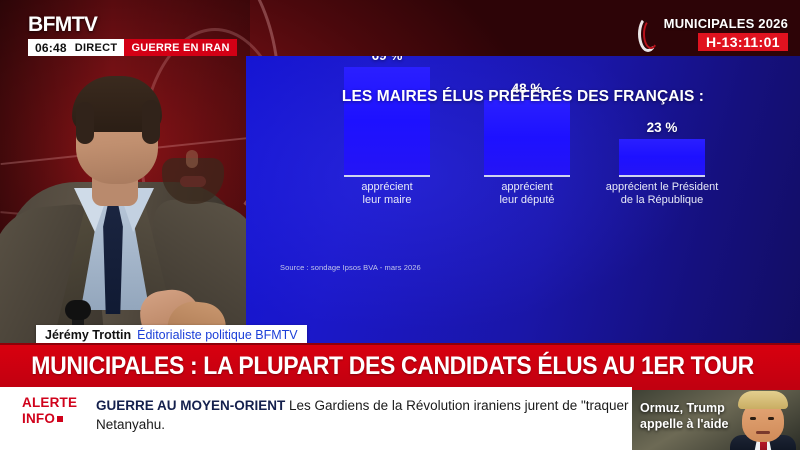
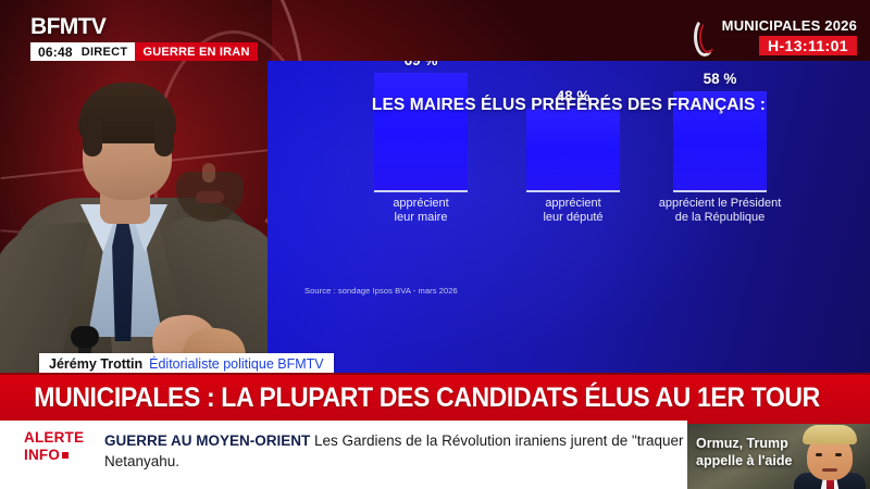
apprécient le Président de la République: 23 -> 58
